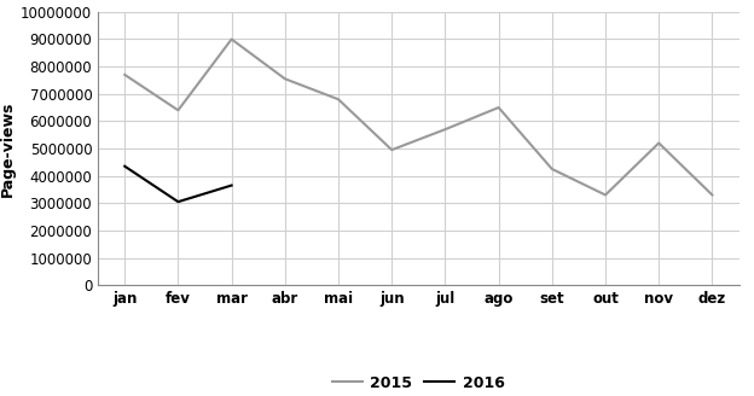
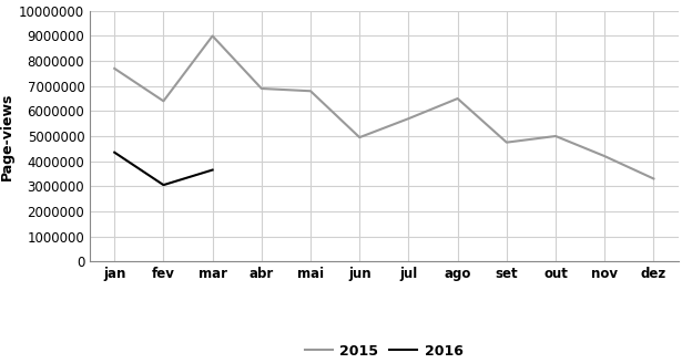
2015/abr: 7550000 -> 6900000
2015/set: 4250000 -> 4750000
2015/out: 3300000 -> 5000000
2015/nov: 5200000 -> 4200000
